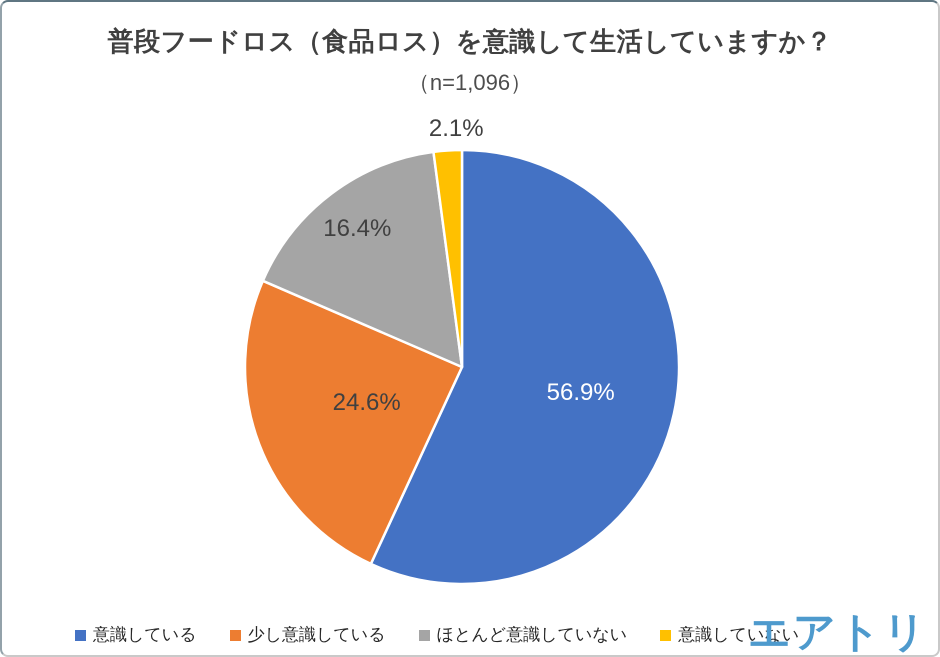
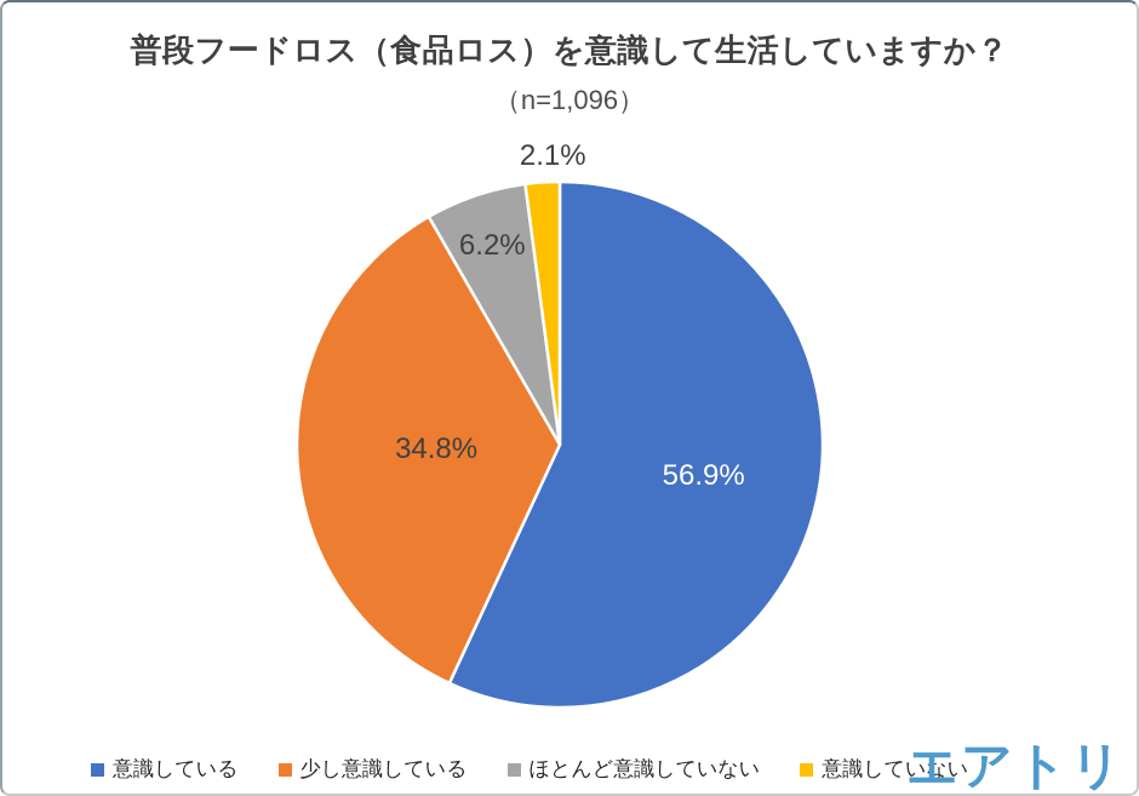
少し意識している: 24.6% -> 34.8%
ほとんど意識していない: 16.4% -> 6.2%
